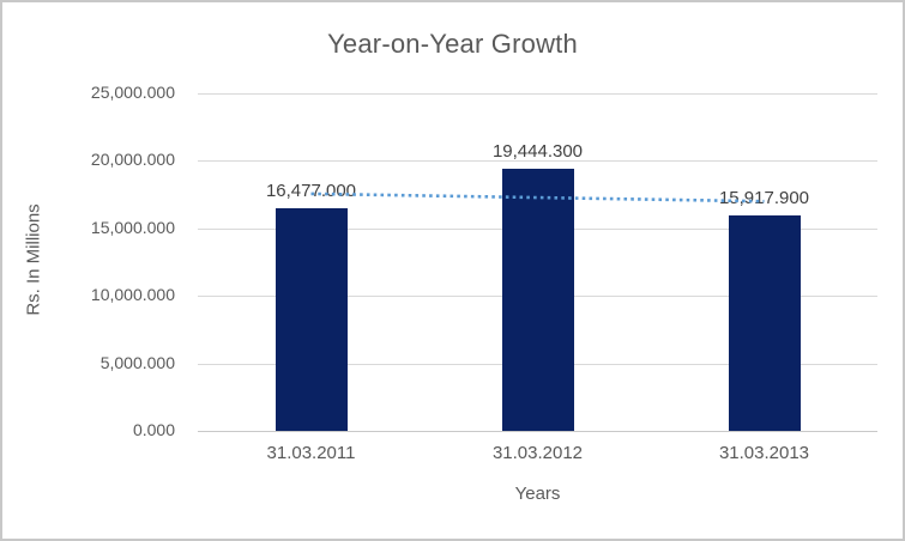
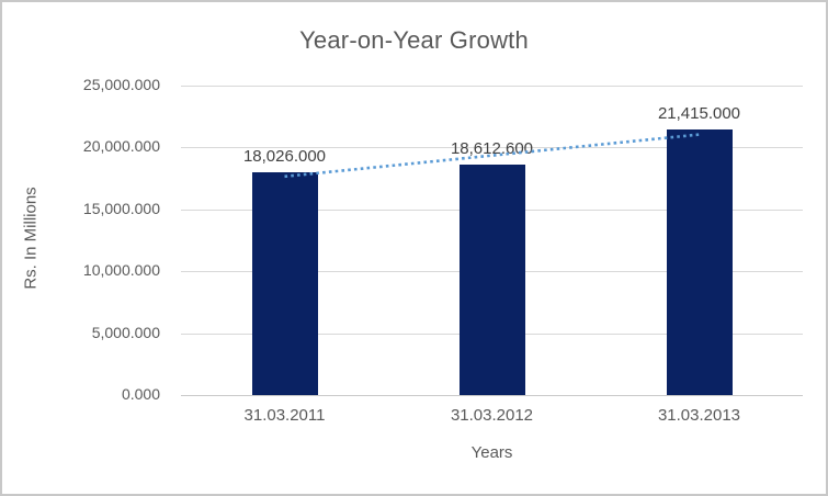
31.03.2011: 16,477.000 -> 18,026.000
31.03.2012: 19,444.300 -> 18,612.600
31.03.2013: 15,917.900 -> 21,415.000
